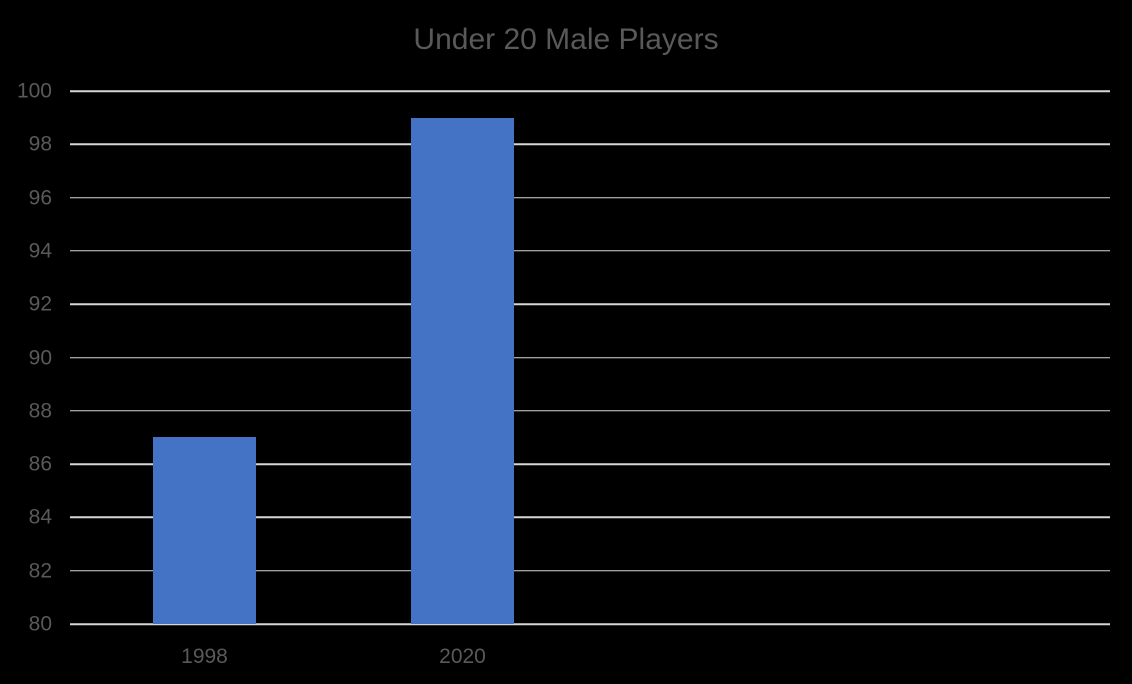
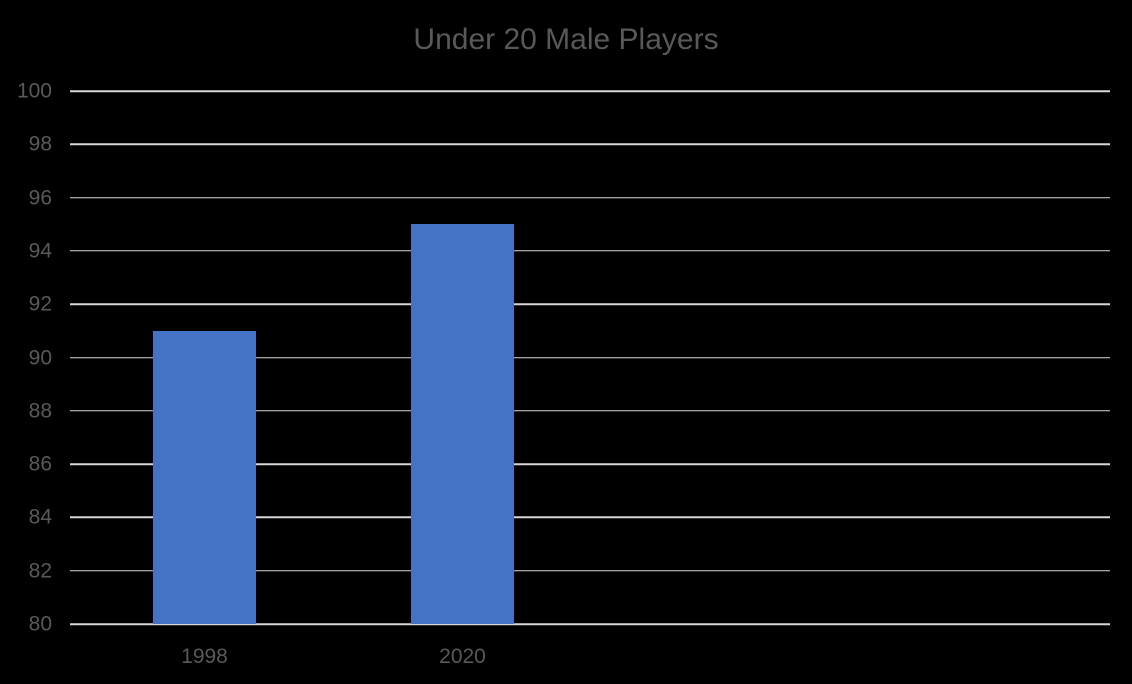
1998: 87 -> 91
2020: 99 -> 95
